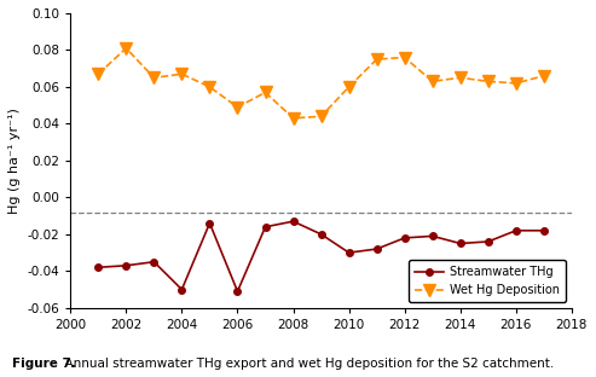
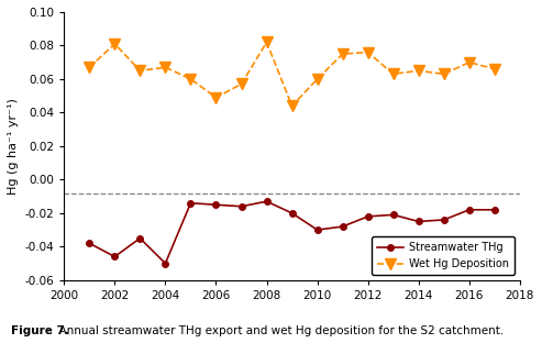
Streamwater THg/2002: -0.037 -> -0.046
Streamwater THg/2006: -0.051 -> -0.015
Wet Hg Deposition/2008: 0.043 -> 0.082
Wet Hg Deposition/2016: 0.062 -> 0.070
